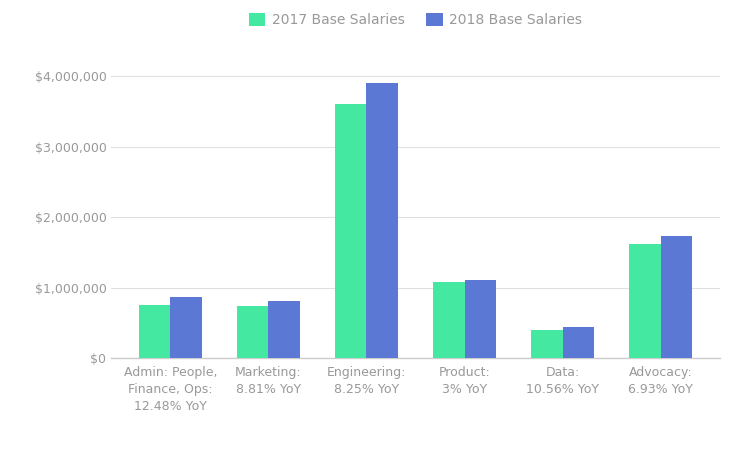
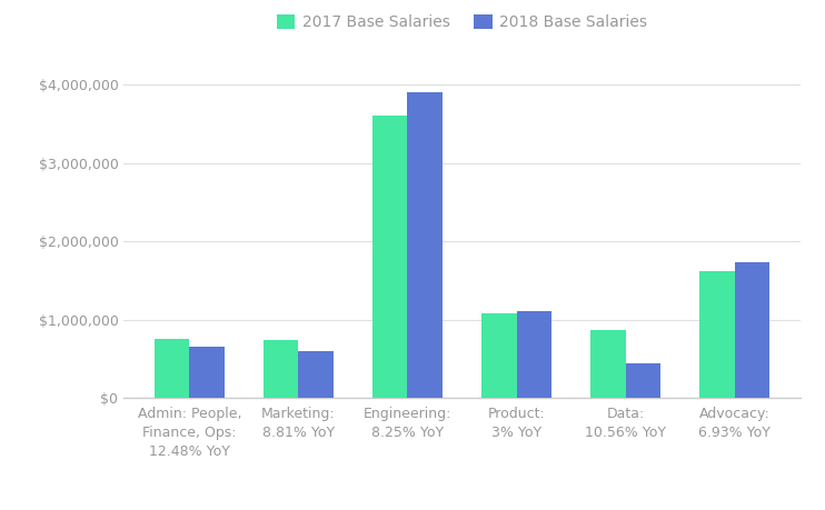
2018 Base Salaries/Admin: People, Finance, Ops: 12.48% YoY: $870,000 -> $660,000
2018 Base Salaries/Marketing: 8.81% YoY: $800,000 -> $600,000
2017 Base Salaries/Data: 10.56% YoY: $400,000 -> $860,000
